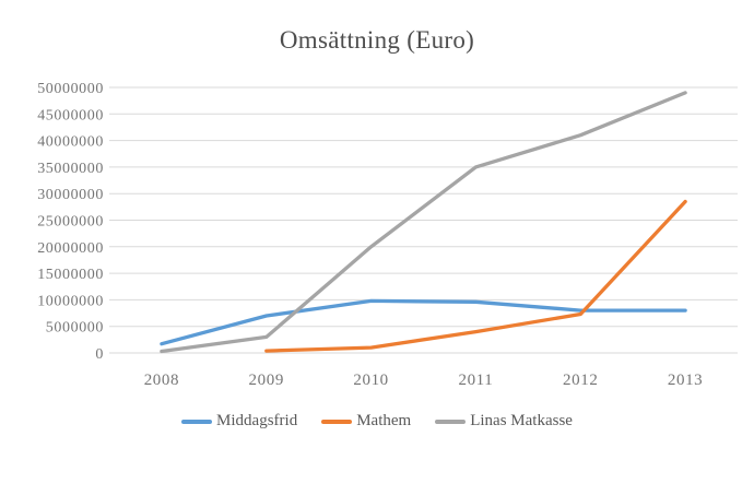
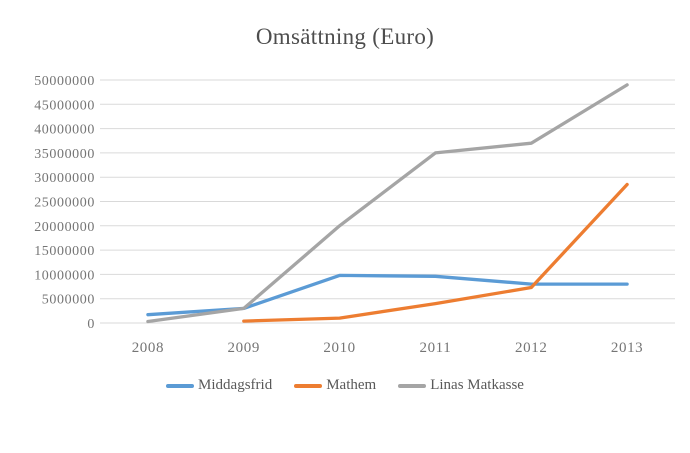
Middagsfrid/2009: 7000000 -> 3000000
Linas Matkasse/2012: 41000000 -> 37000000
